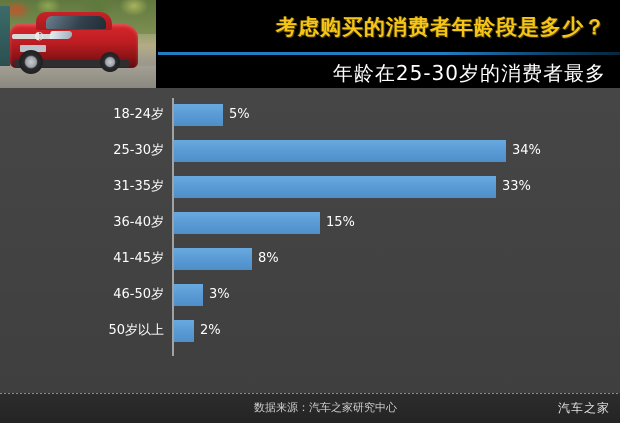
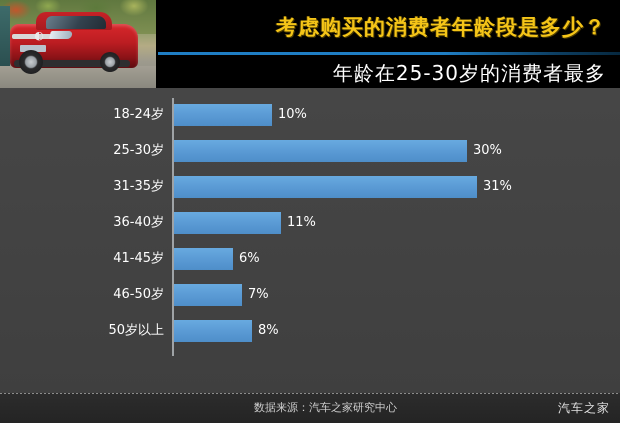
18-24岁: 5% -> 10%
25-30岁: 34% -> 30%
31-35岁: 33% -> 31%
36-40岁: 15% -> 11%
41-45岁: 8% -> 6%
46-50岁: 3% -> 7%
50岁以上: 2% -> 8%
